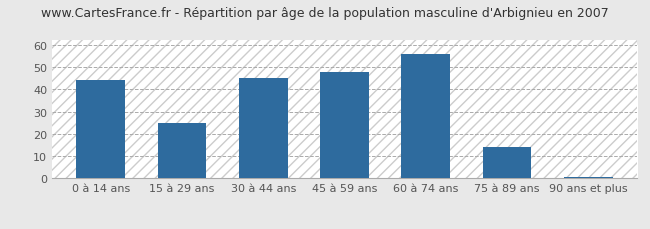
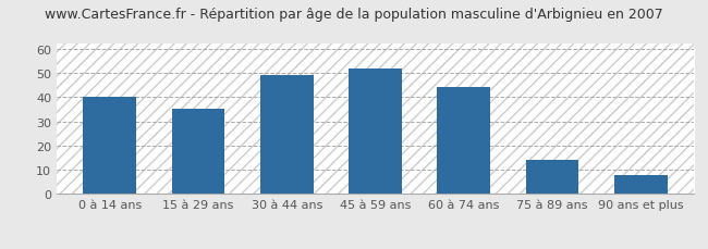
0 à 14 ans: 44.0 -> 40.0
15 à 29 ans: 25.0 -> 35.0
30 à 44 ans: 45.0 -> 49.0
45 à 59 ans: 48.0 -> 52.0
60 à 74 ans: 56.0 -> 44.0
90 ans et plus: 0.8 -> 8.0
